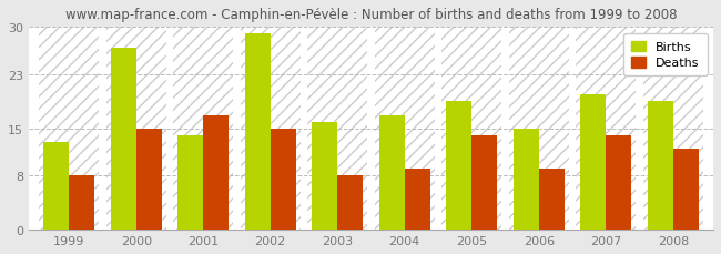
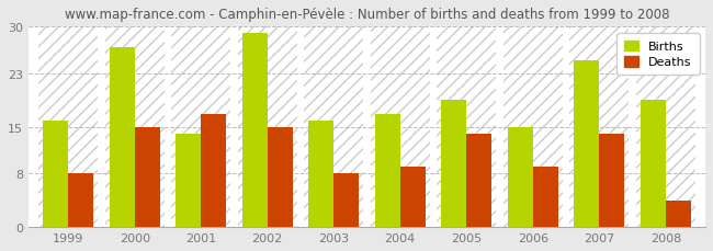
Births/1999: 13 -> 16
Births/2007: 20 -> 25
Deaths/2008: 12 -> 4
